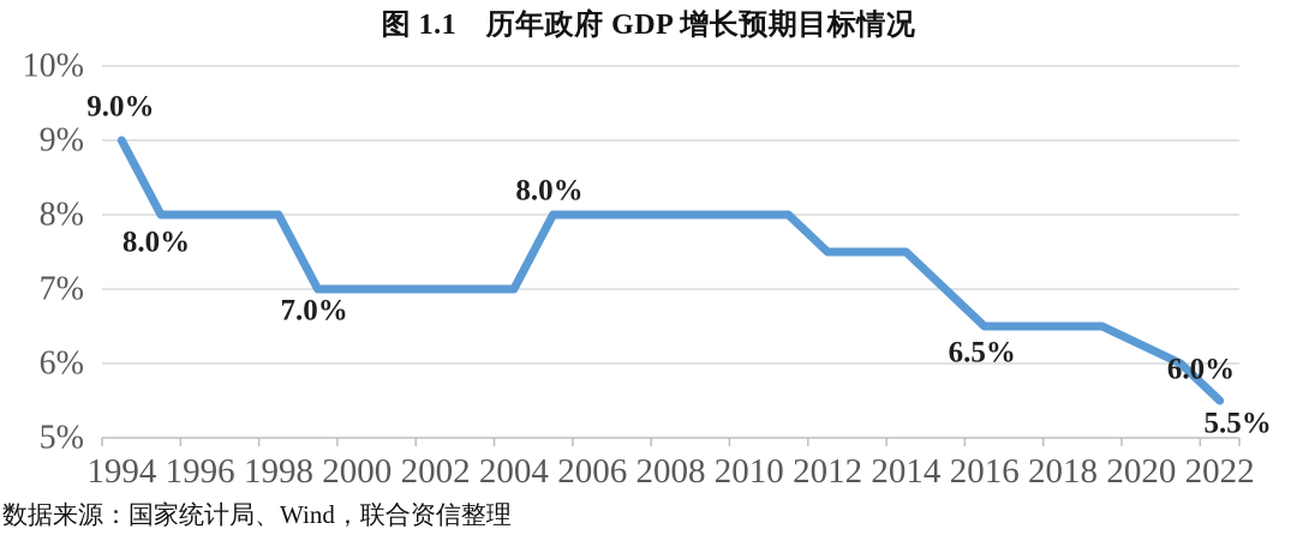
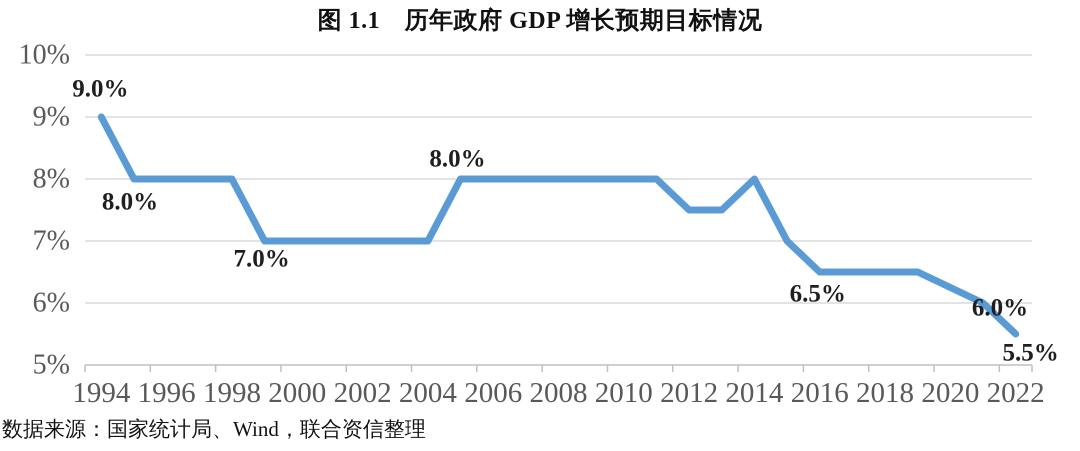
2014: 7.5% -> 8.0%
